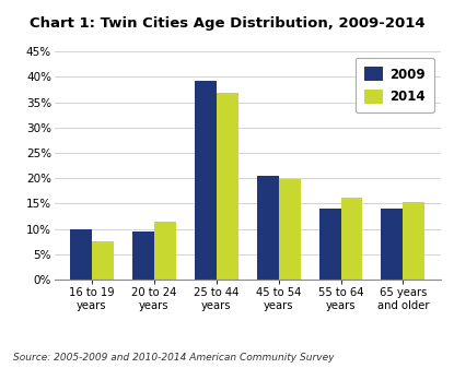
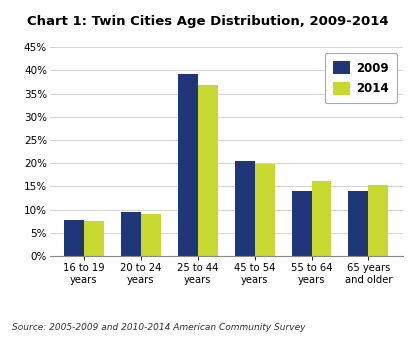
2009/16 to 19 years: 10.0% -> 7.8%
2014/20 to 24 years: 11.5% -> 9.1%
